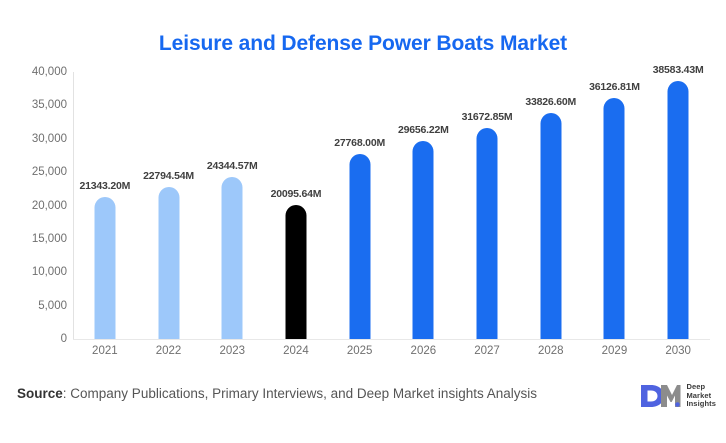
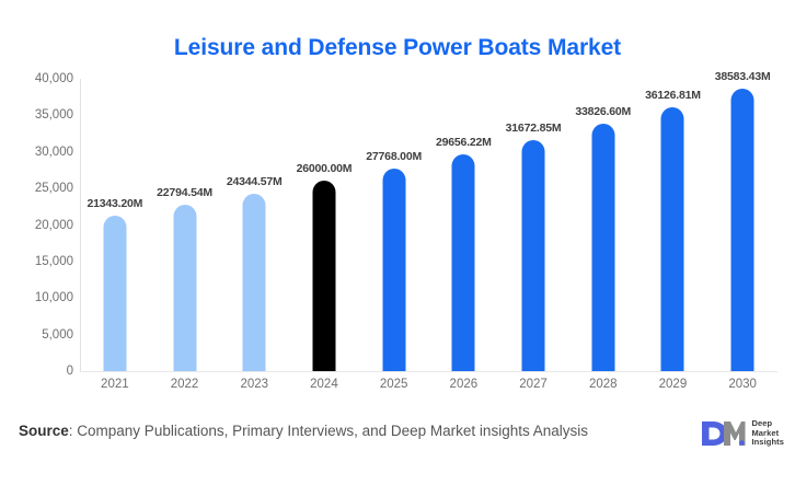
2024: 20095.64M -> 26000.00M
